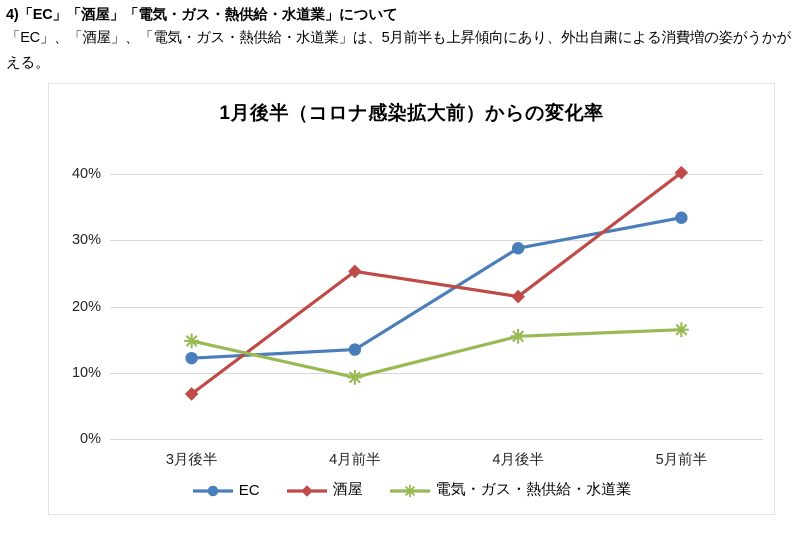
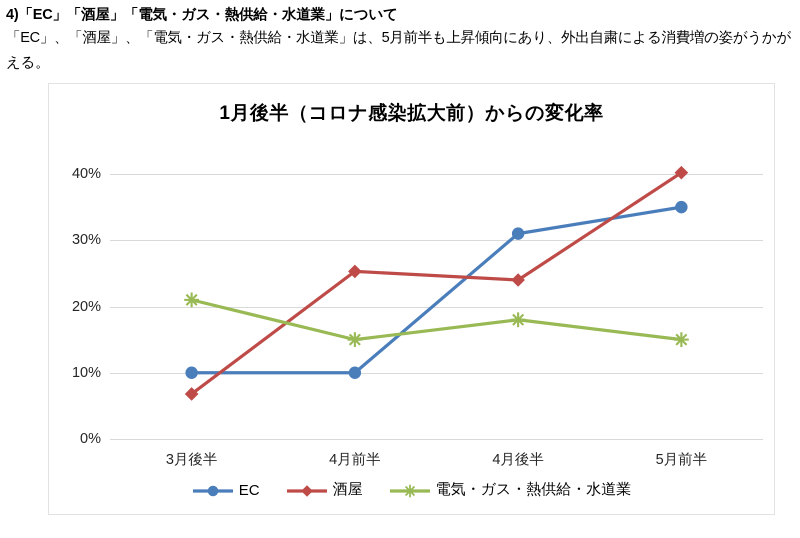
EC/3月後半: 12% -> 10%
電気・ガス・熱供給・水道業/3月後半: 15% -> 21%
EC/4月前半: 14% -> 10%
電気・ガス・熱供給・水道業/4月前半: 9% -> 15%
EC/4月後半: 29% -> 31%
酒屋/4月後半: 22% -> 24%
電気・ガス・熱供給・水道業/4月後半: 16% -> 18%
EC/5月前半: 33% -> 35%
電気・ガス・熱供給・水道業/5月前半: 16% -> 15%
